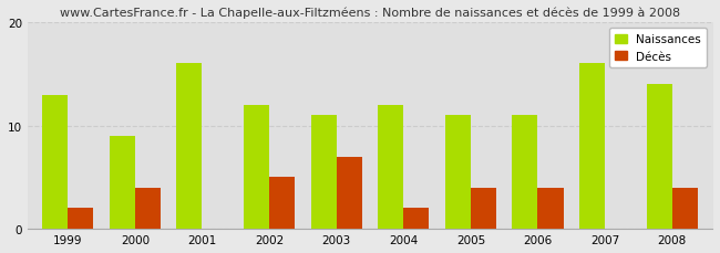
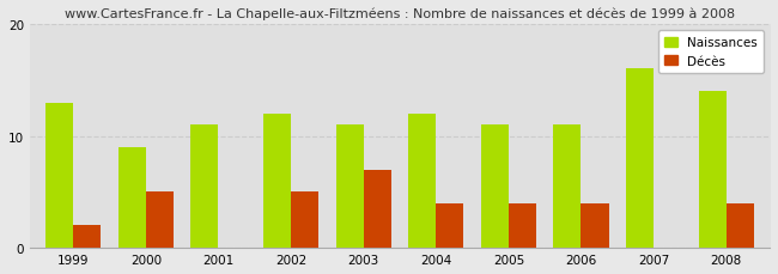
Décès/2000: 4 -> 5
Naissances/2001: 16 -> 11
Décès/2004: 2 -> 4
